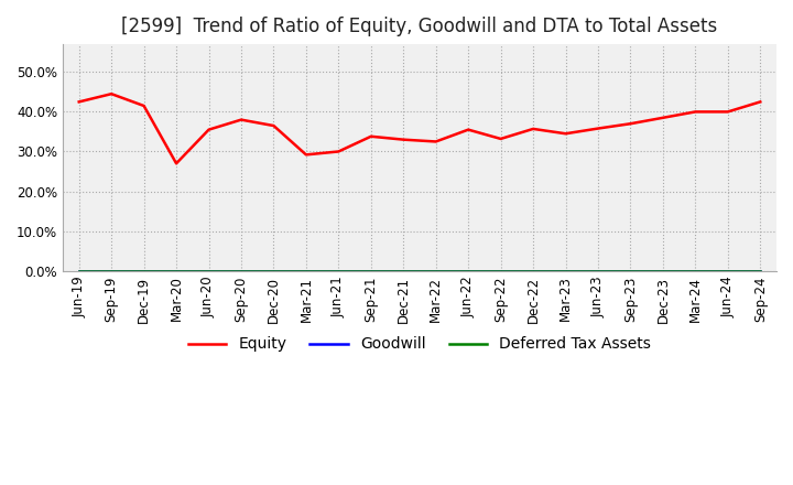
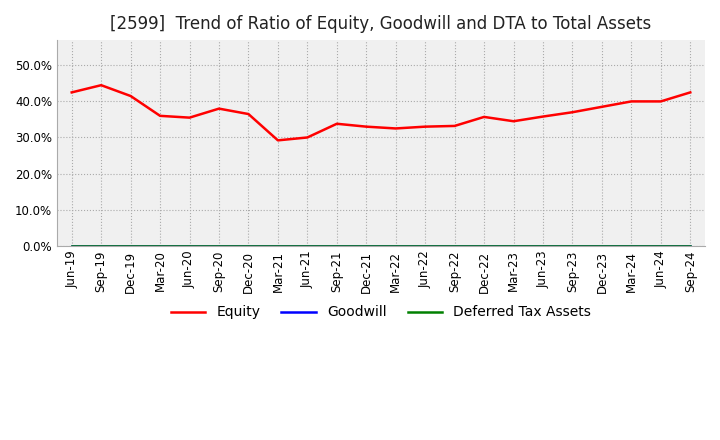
Equity/Mar-20: 27.0% -> 36.0%
Equity/Jun-22: 35.5% -> 33.0%
